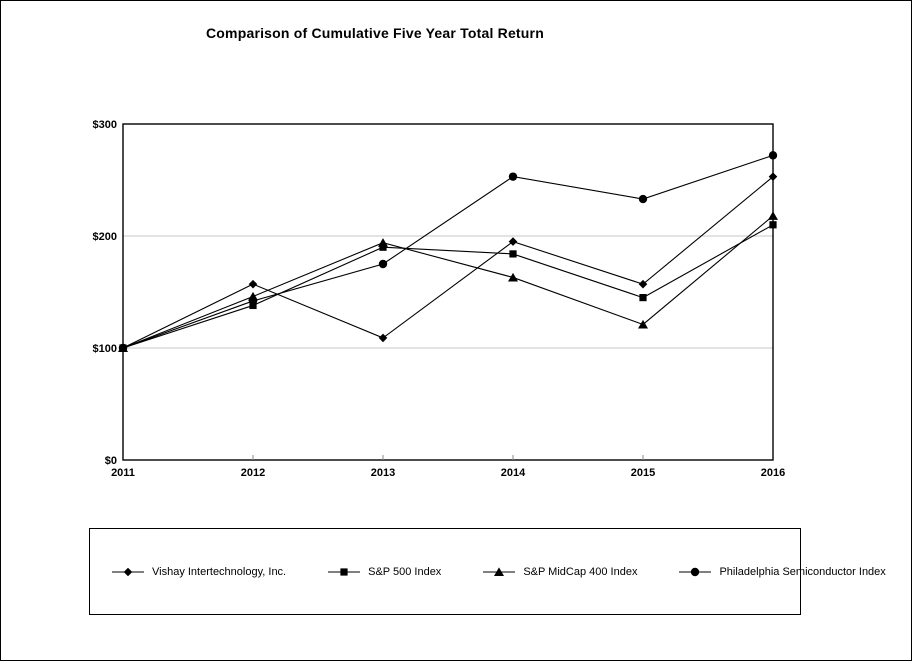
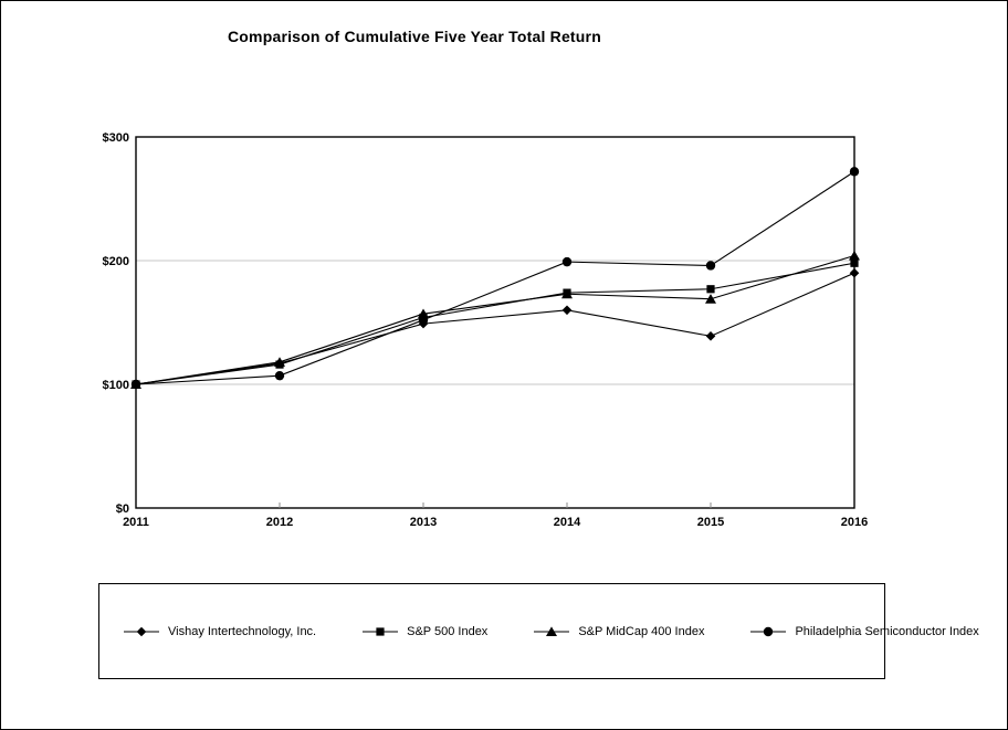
Vishay Intertechnology, Inc./2012: $157 -> $117
S&P 500 Index/2012: $138 -> $116
S&P MidCap 400 Index/2012: $146 -> $118
Philadelphia Semiconductor Index/2012: $142 -> $107
Vishay Intertechnology, Inc./2013: $109 -> $149
S&P 500 Index/2013: $190 -> $154
S&P MidCap 400 Index/2013: $194 -> $157
Philadelphia Semiconductor Index/2013: $175 -> $152
Vishay Intertechnology, Inc./2014: $195 -> $160
S&P 500 Index/2014: $184 -> $174
S&P MidCap 400 Index/2014: $163 -> $173
Philadelphia Semiconductor Index/2014: $253 -> $199
Vishay Intertechnology, Inc./2015: $157 -> $139
S&P 500 Index/2015: $145 -> $177
S&P MidCap 400 Index/2015: $121 -> $169
Philadelphia Semiconductor Index/2015: $233 -> $196
Vishay Intertechnology, Inc./2016: $253 -> $190
S&P 500 Index/2016: $210 -> $198
S&P MidCap 400 Index/2016: $218 -> $204
